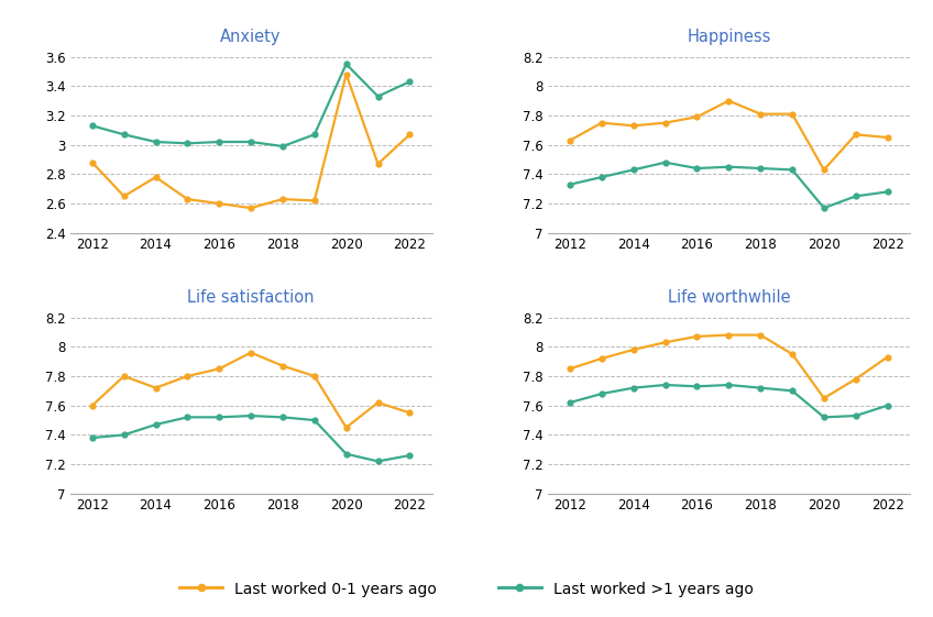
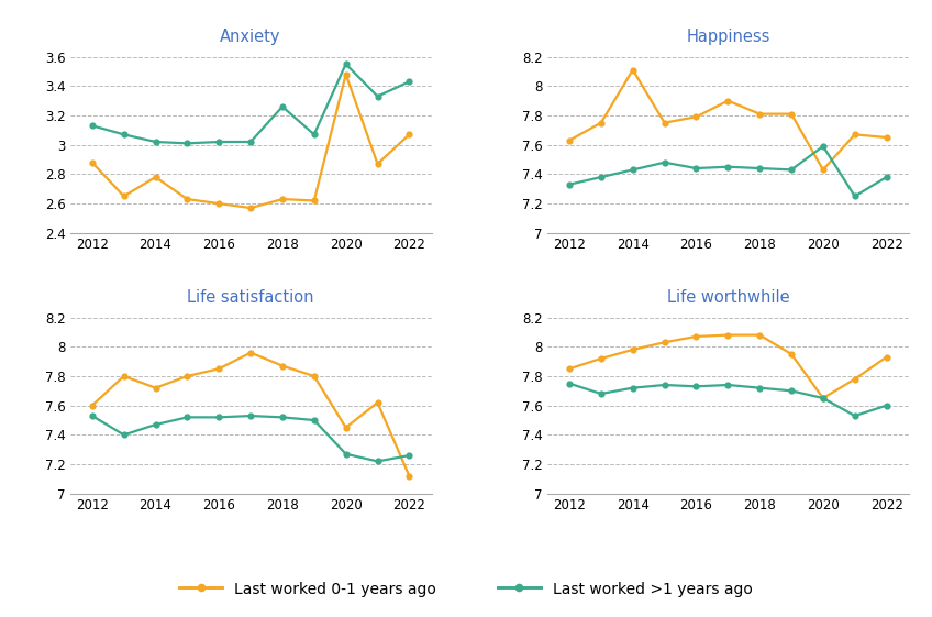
Anxiety/Last worked >1 years ago/2018: 2.99 -> 3.26
Happiness/Last worked 0-1 years ago/2014: 7.73 -> 8.11
Happiness/Last worked >1 years ago/2020: 7.17 -> 7.59
Happiness/Last worked >1 years ago/2022: 7.28 -> 7.38
Life satisfaction/Last worked >1 years ago/2012: 7.38 -> 7.53
Life satisfaction/Last worked 0-1 years ago/2022: 7.55 -> 7.12
Life worthwhile/Last worked >1 years ago/2012: 7.62 -> 7.75
Life worthwhile/Last worked >1 years ago/2020: 7.52 -> 7.65
